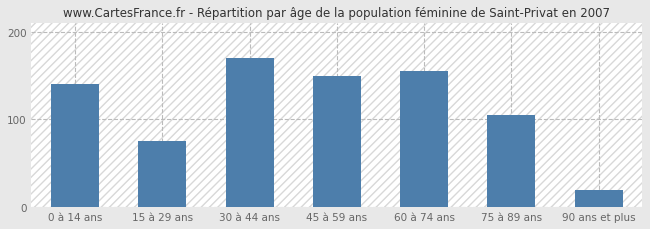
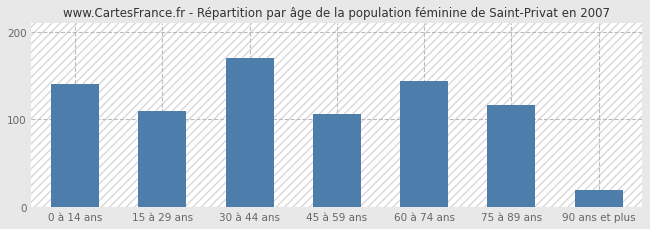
15 à 29 ans: 75 -> 110
45 à 59 ans: 150 -> 106
60 à 74 ans: 155 -> 144
75 à 89 ans: 105 -> 116
